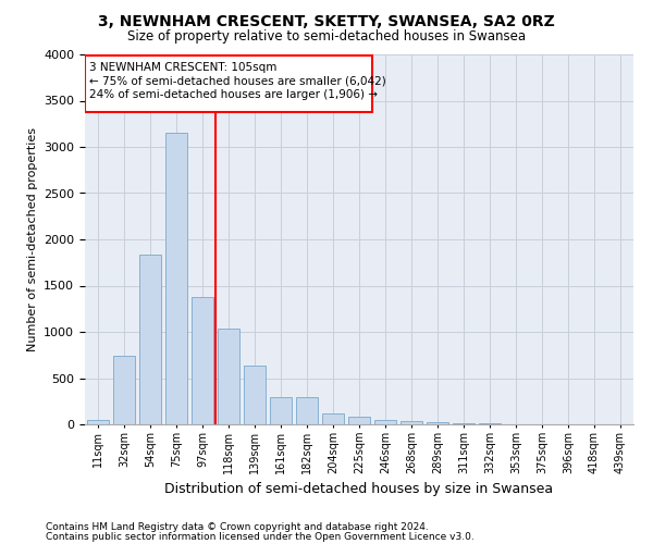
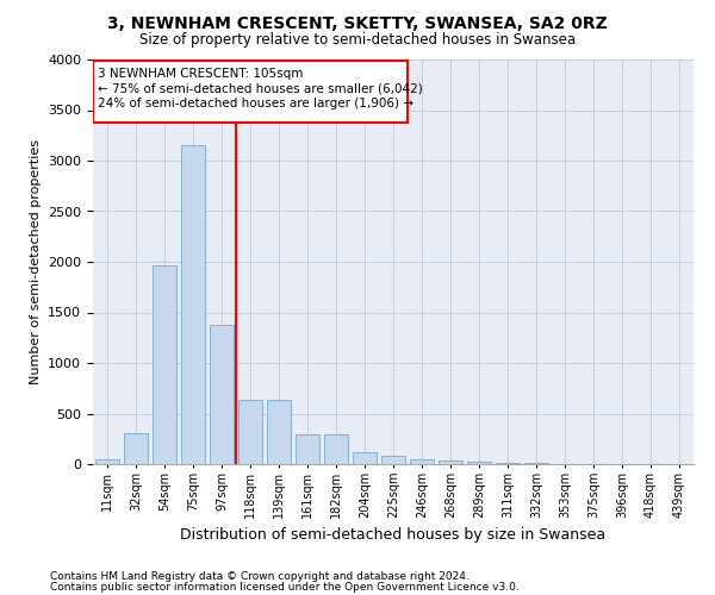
32sqm: 740 -> 310
54sqm: 1840 -> 1960
118sqm: 1040 -> 640
